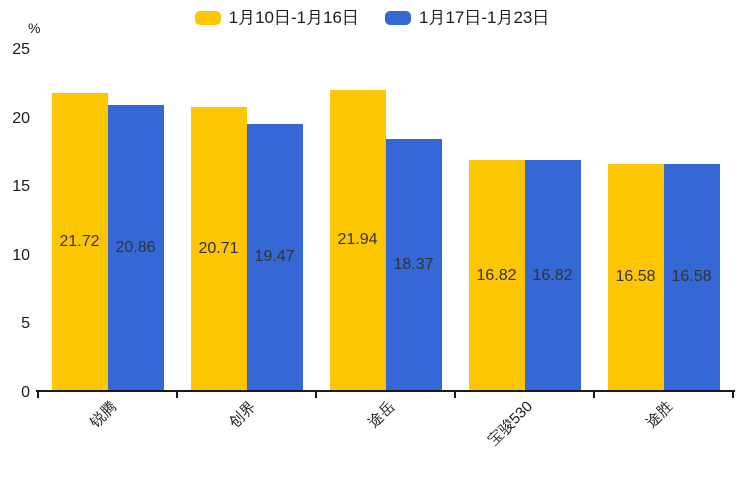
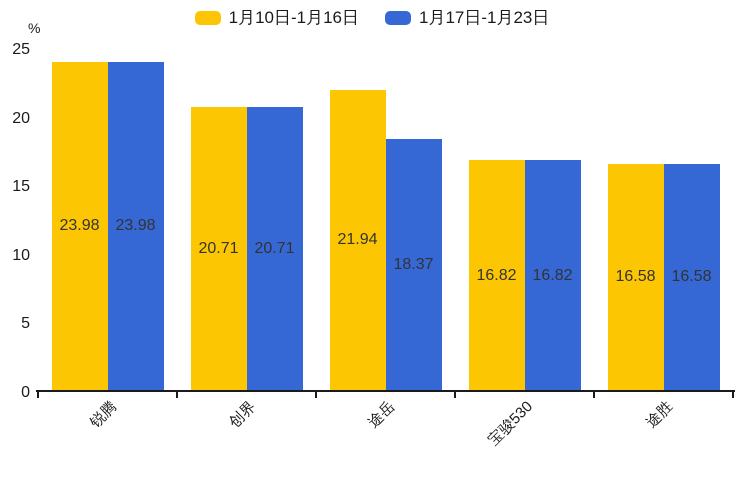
1月10日-1月16日/锐腾: 21.72 -> 23.98
1月17日-1月23日/锐腾: 20.86 -> 23.98
1月17日-1月23日/创界: 19.47 -> 20.71
